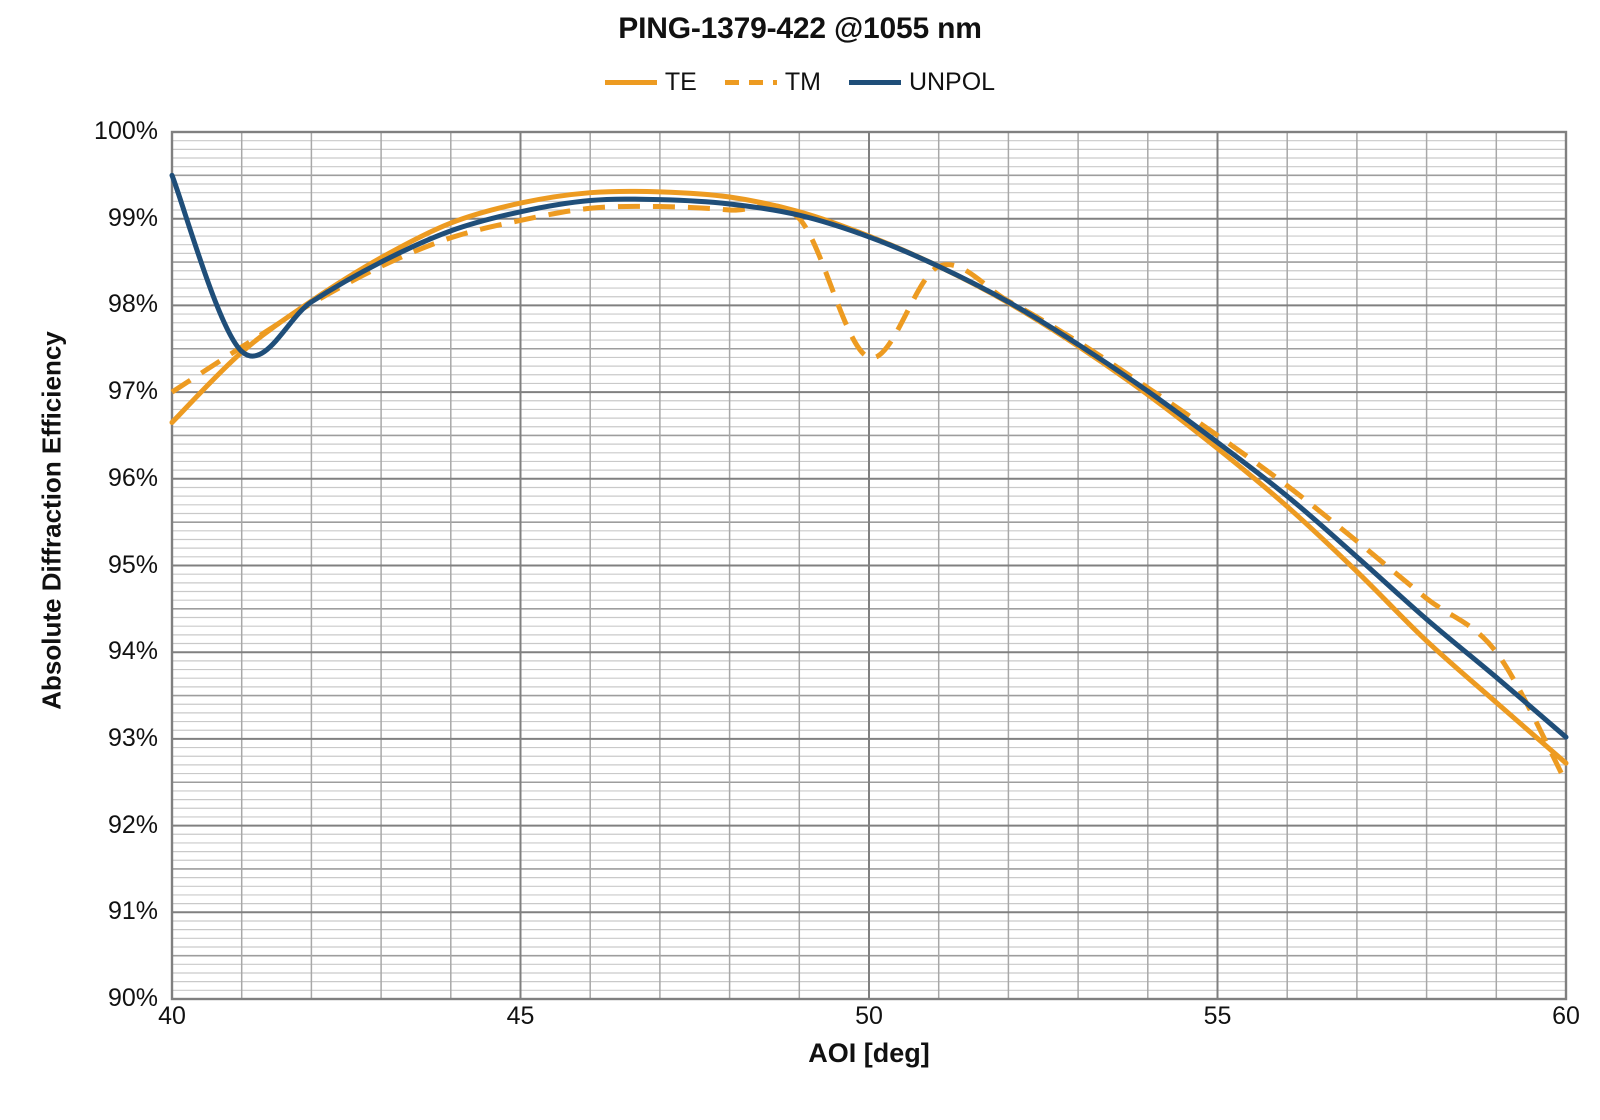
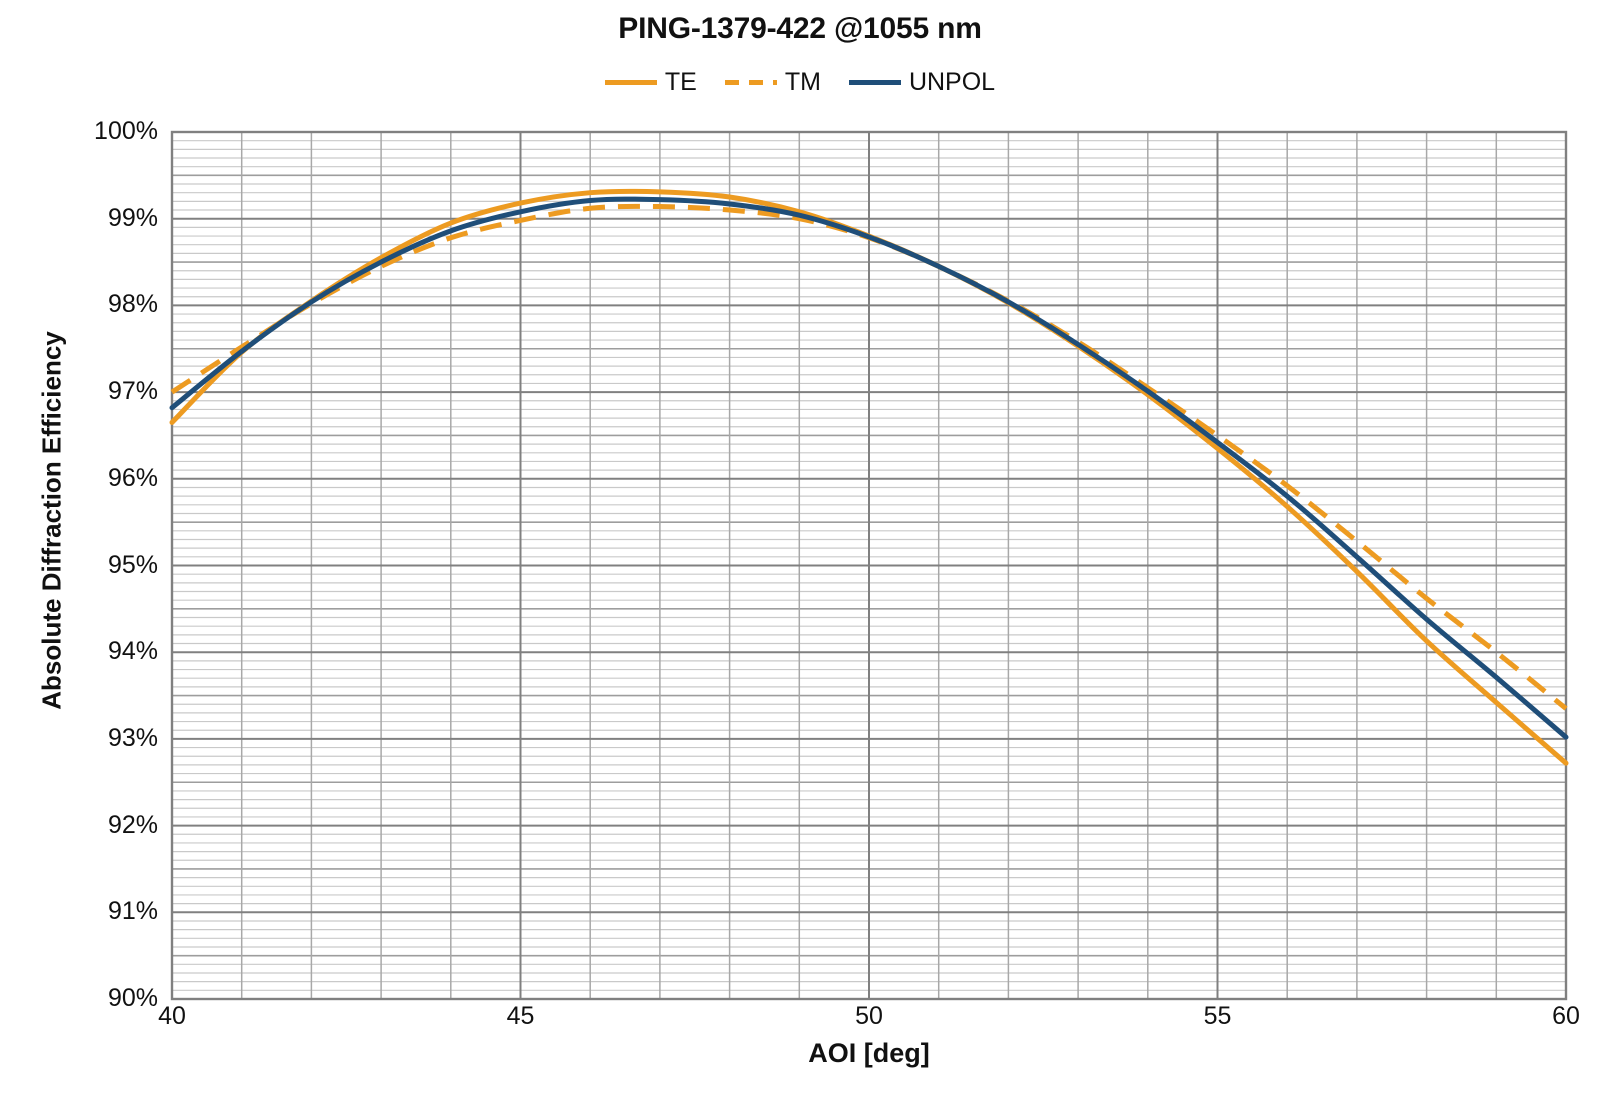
UNPOL/40: 99.5% -> 96.8%
TM/50: 97.4% -> 98.8%
TM/60: 92.5% -> 93.3%
